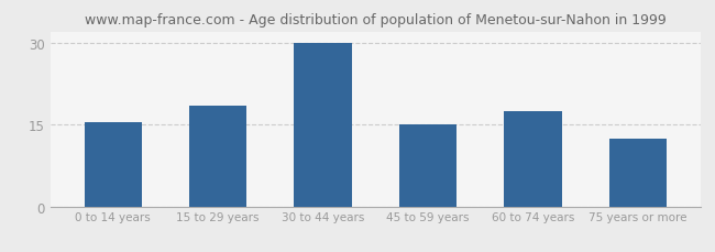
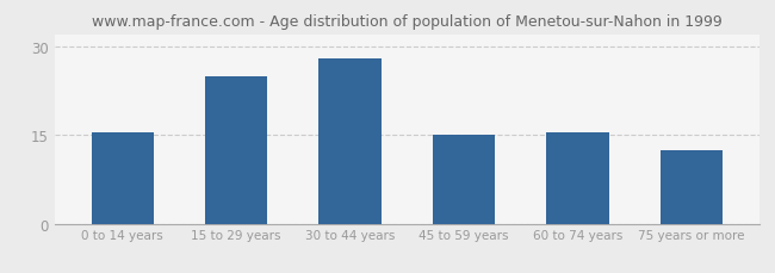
15 to 29 years: 18.5 -> 25.0
30 to 44 years: 30.0 -> 28.0
60 to 74 years: 17.5 -> 15.5
